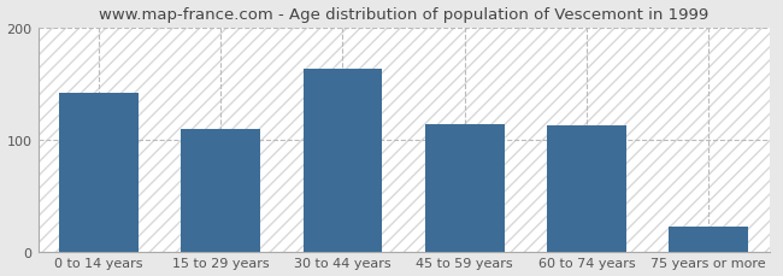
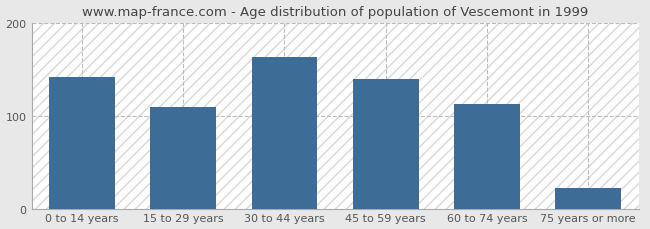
45 to 59 years: 114 -> 140
